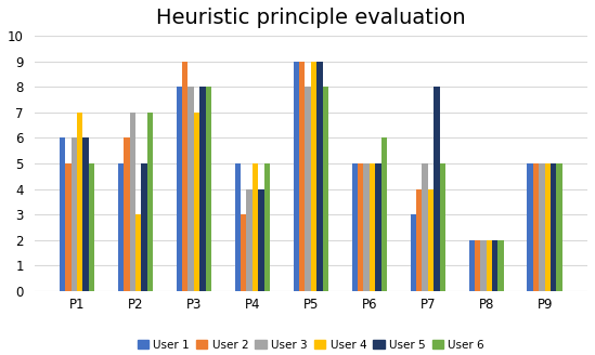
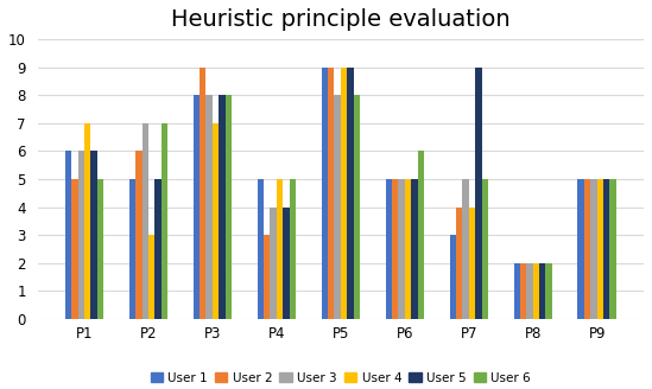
User 5/P7: 8 -> 9
